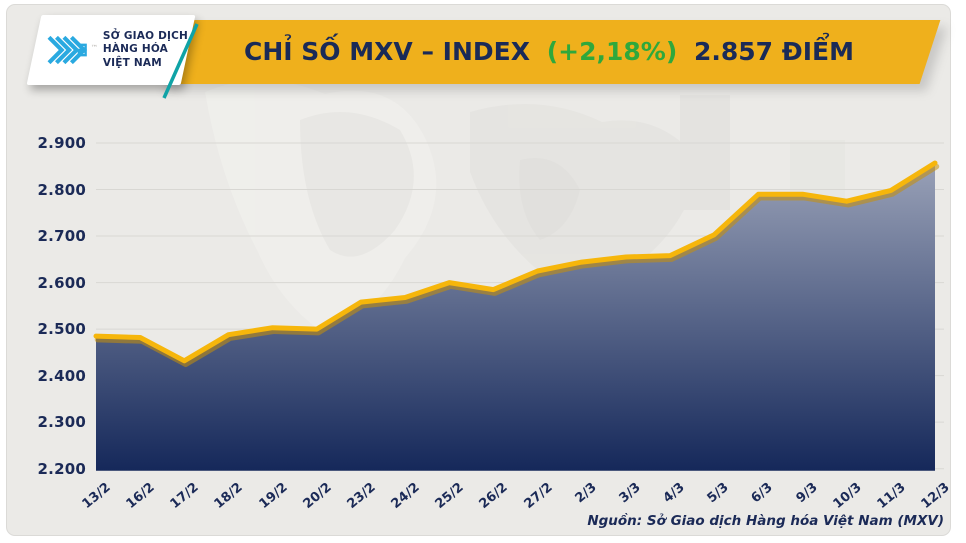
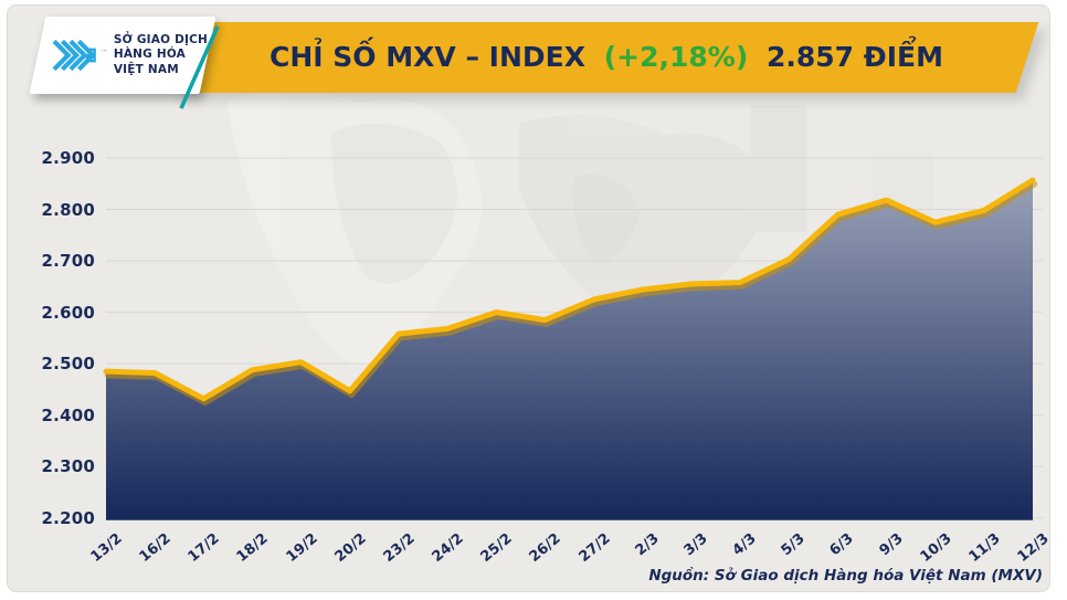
20/2: 2500 -> 2450
9/3: 2790 -> 2820
